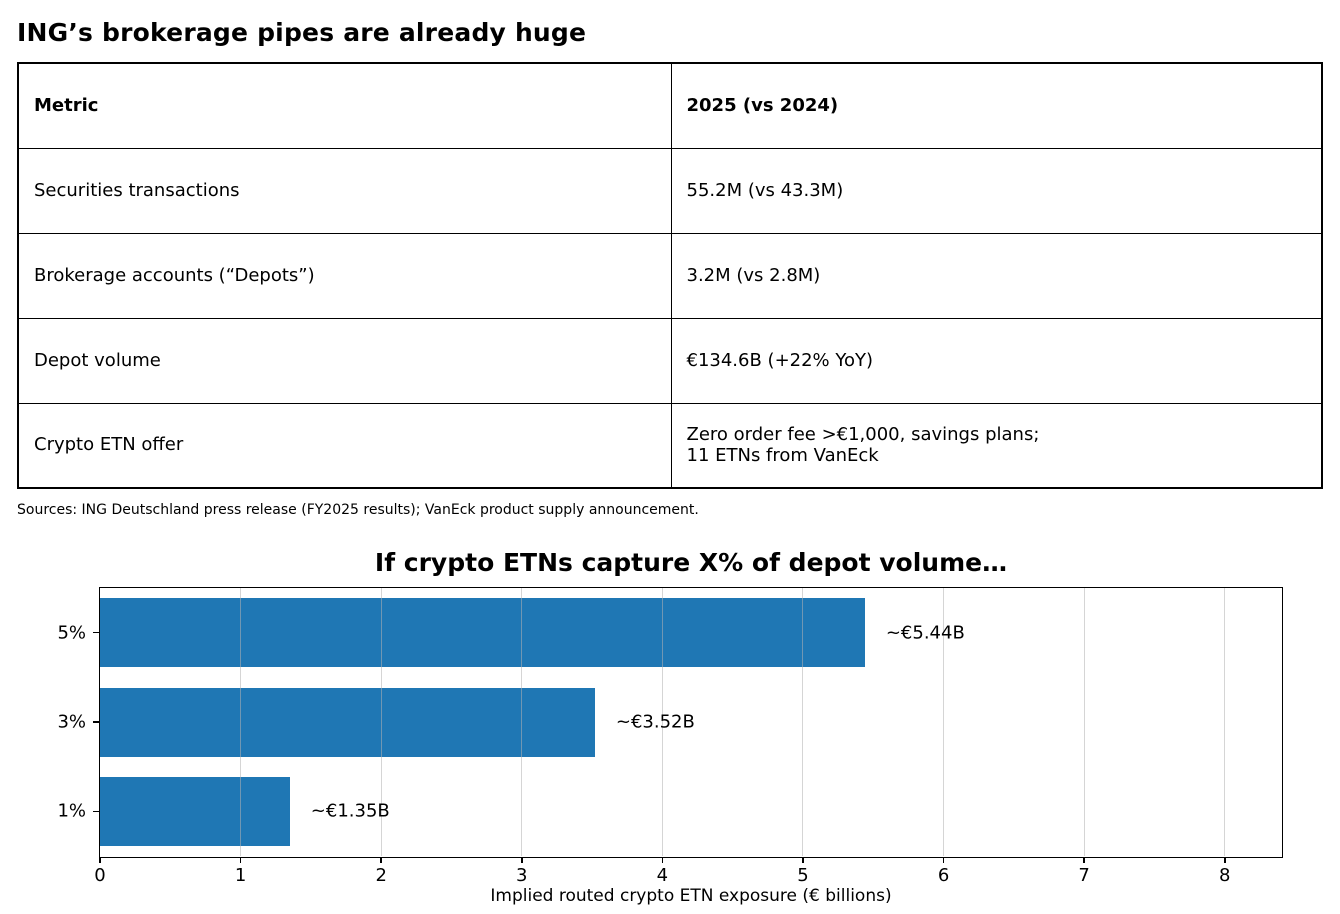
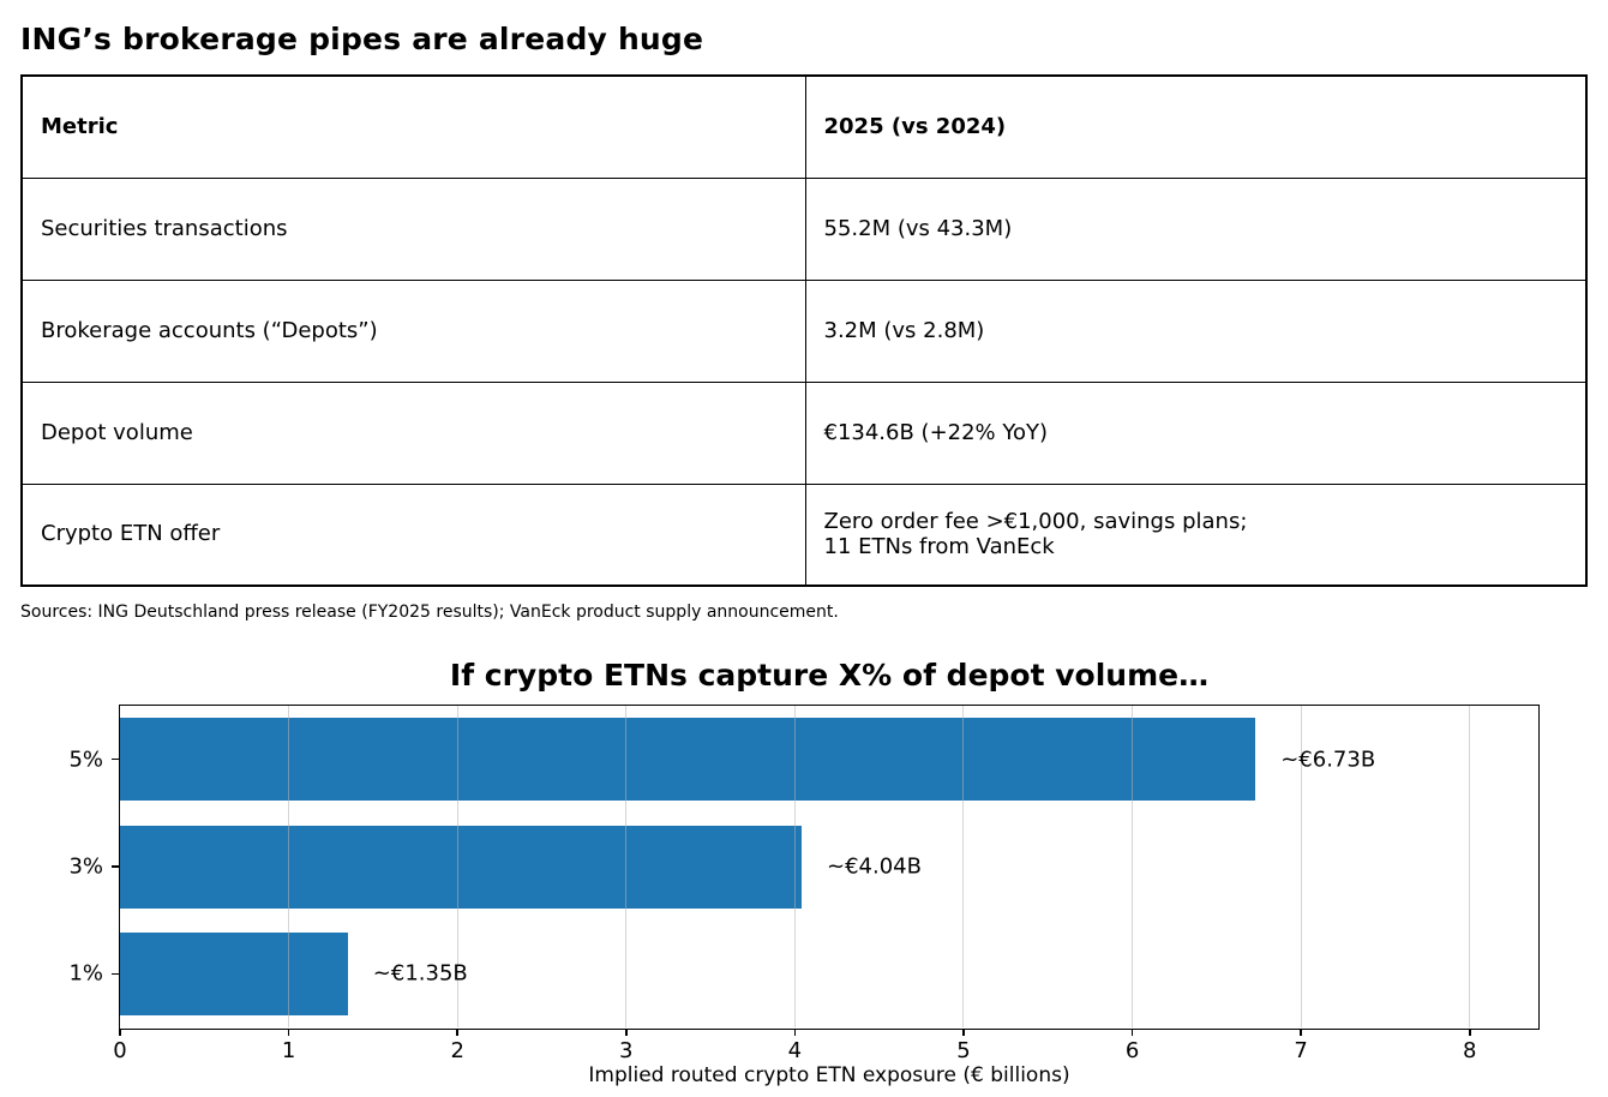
5%: 5.44 -> 6.73
3%: 3.52 -> 4.04
